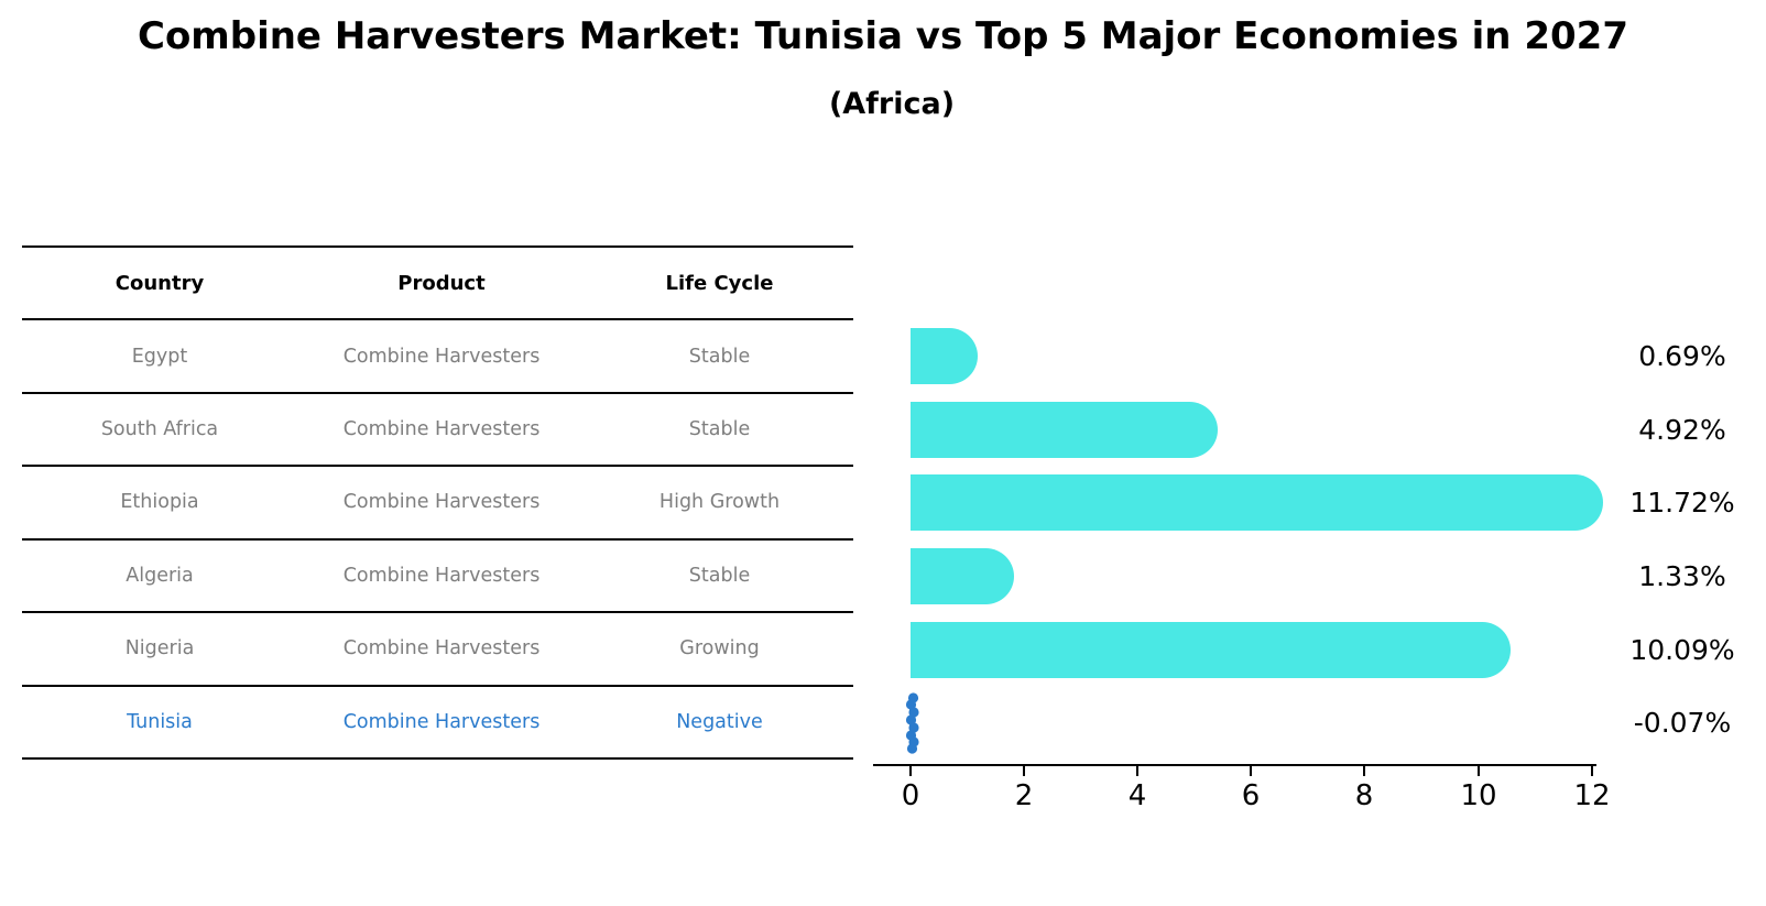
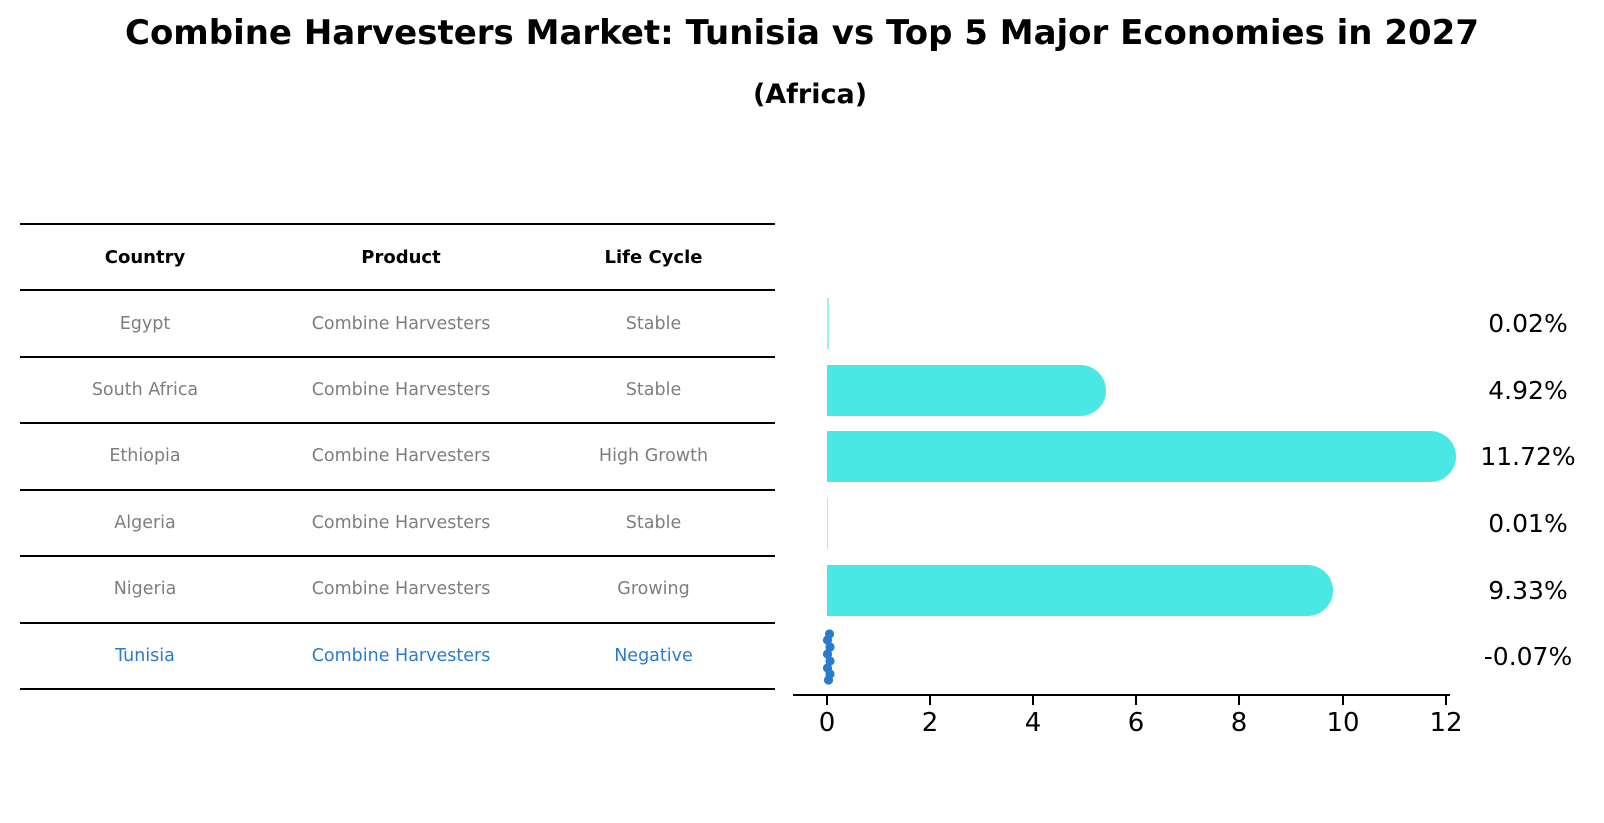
Egypt: 0.69% -> 0.02%
Algeria: 1.33% -> 0.01%
Nigeria: 10.09% -> 9.33%
